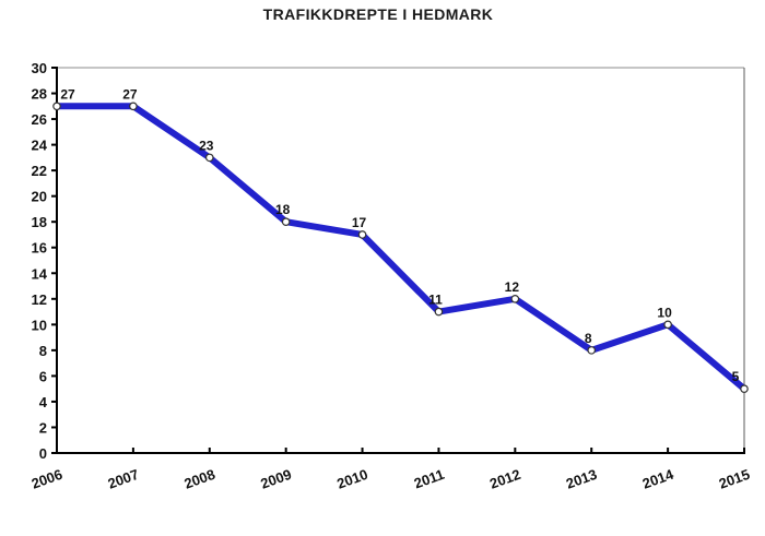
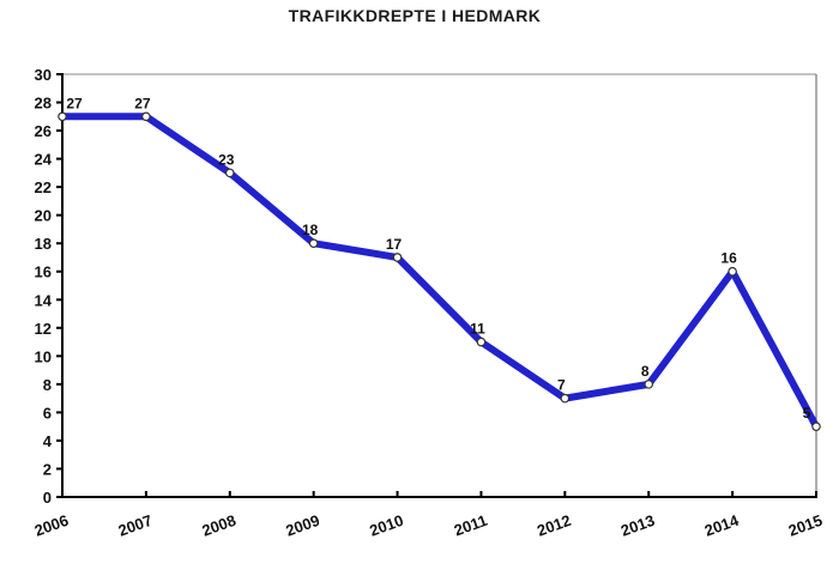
2012: 12 -> 7
2014: 10 -> 16
